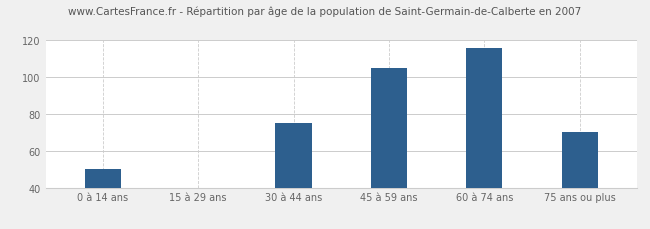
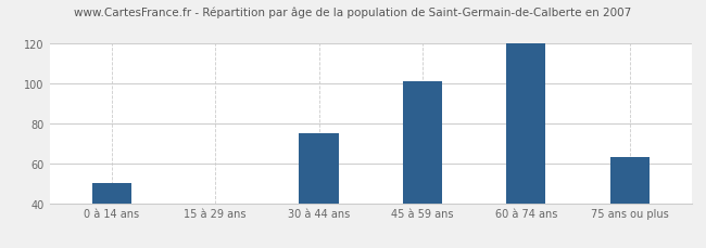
45 à 59 ans: 105 -> 101
60 à 74 ans: 116 -> 120
75 ans ou plus: 70 -> 63
